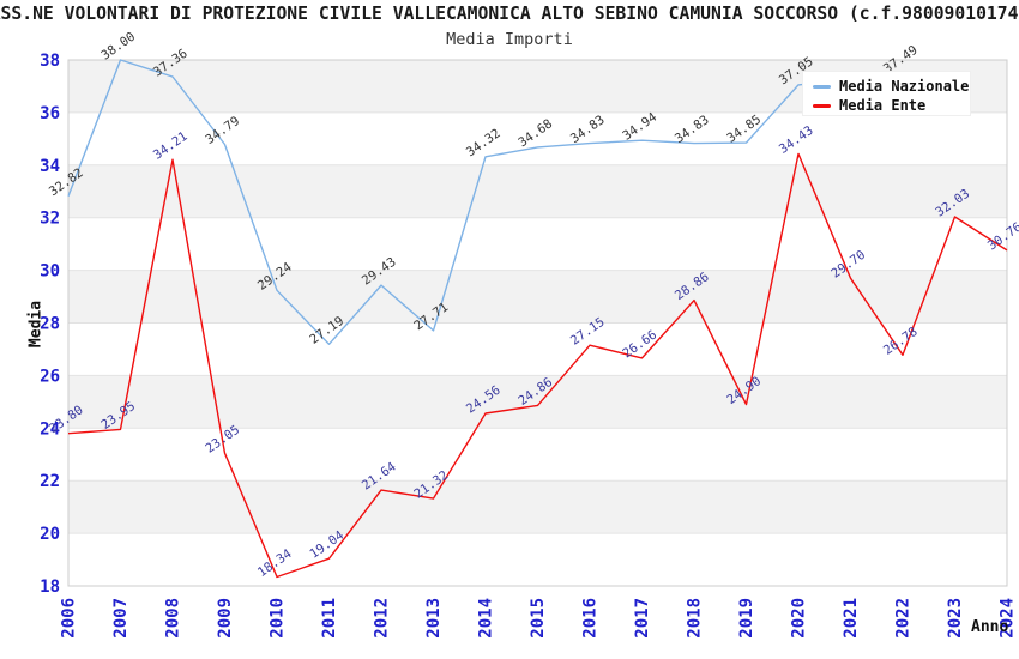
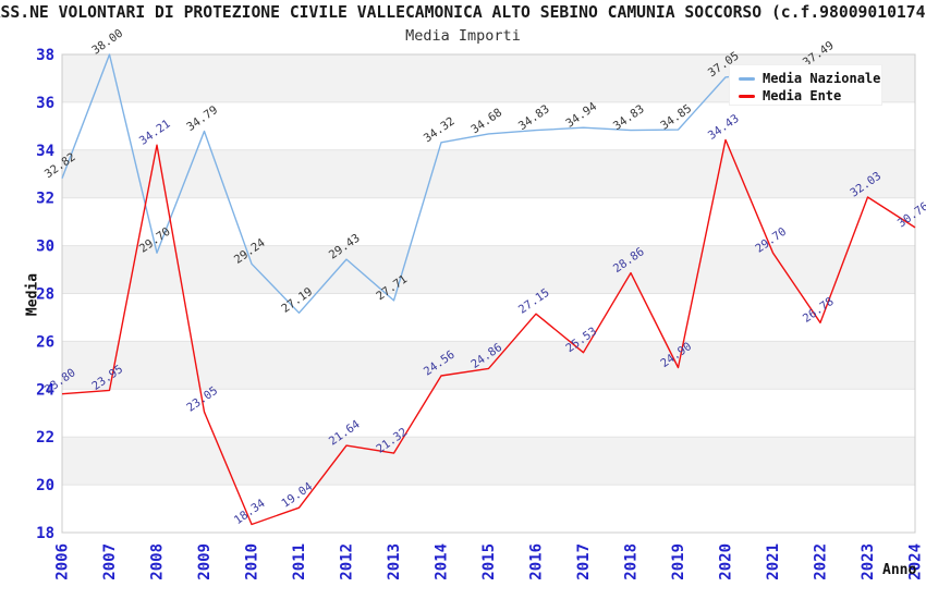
Media Nazionale/2008: 37.36 -> 29.70
Media Ente/2017: 26.66 -> 25.53
